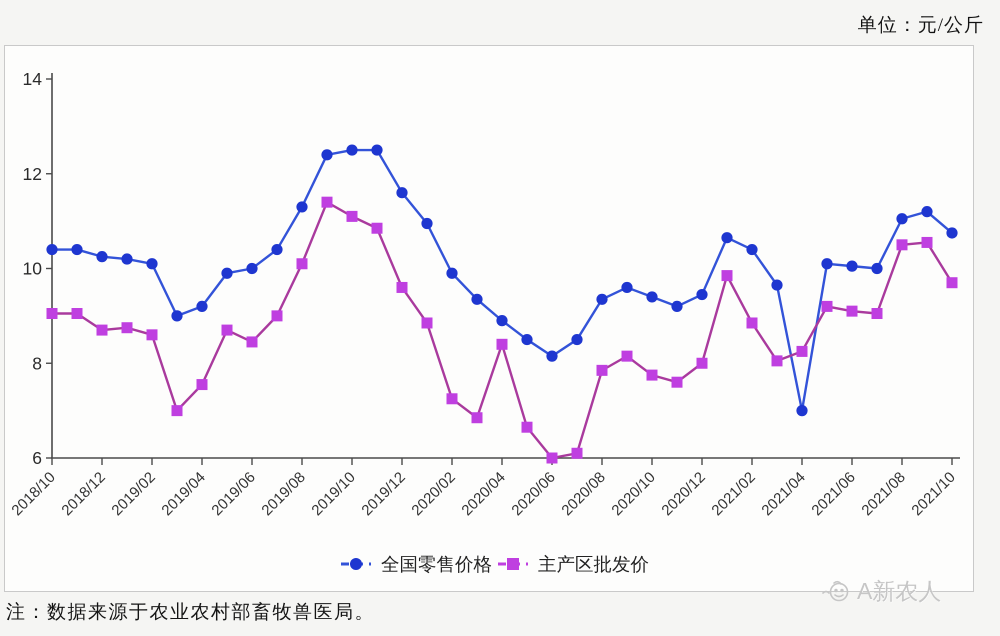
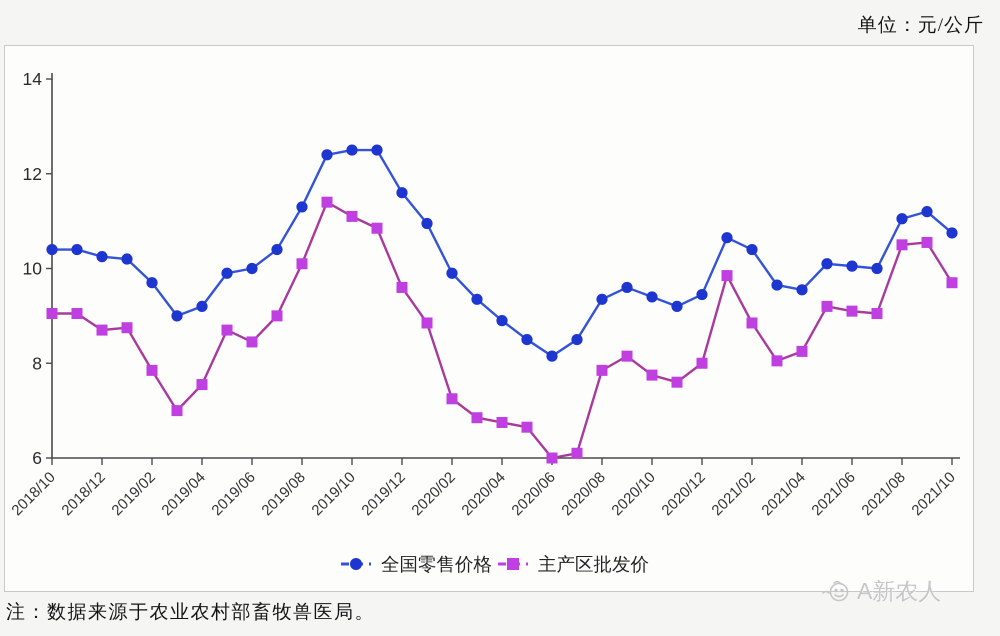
全国零售价格/2019/02: 10.1 -> 9.7
主产区批发价/2019/02: 8.6 -> 7.8
主产区批发价/2020/04: 8.4 -> 6.8
全国零售价格/2021/04: 7.0 -> 9.6
